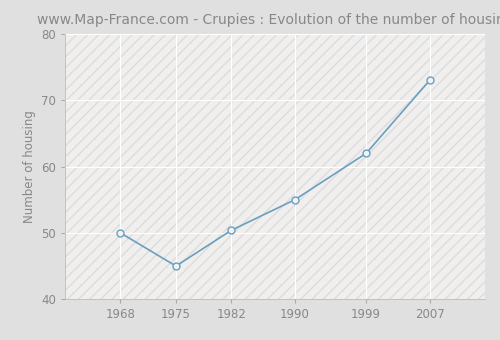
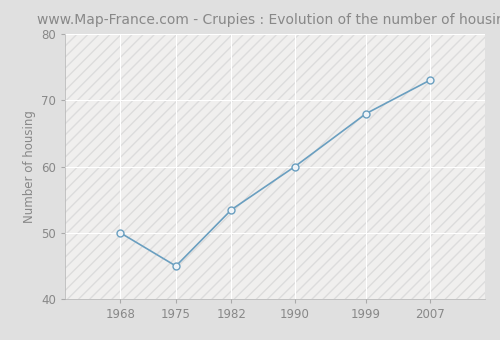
1982: 50.4 -> 53.5
1990: 55.0 -> 60.0
1999: 62.0 -> 68.0
